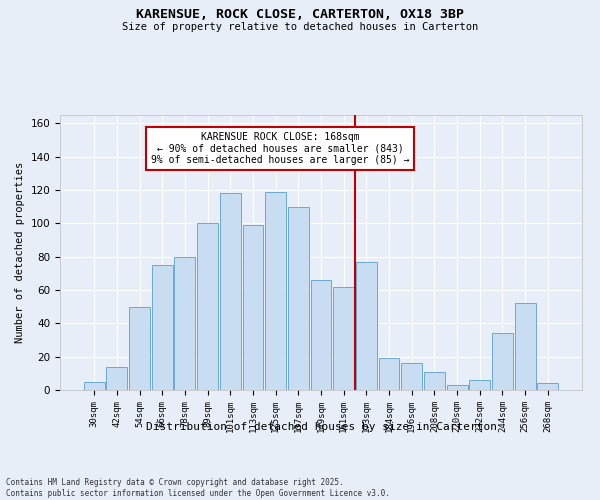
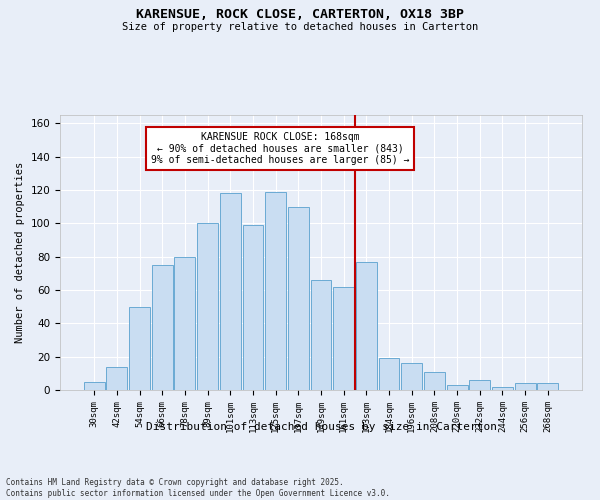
244sqm: 34 -> 2
256sqm: 52 -> 4
